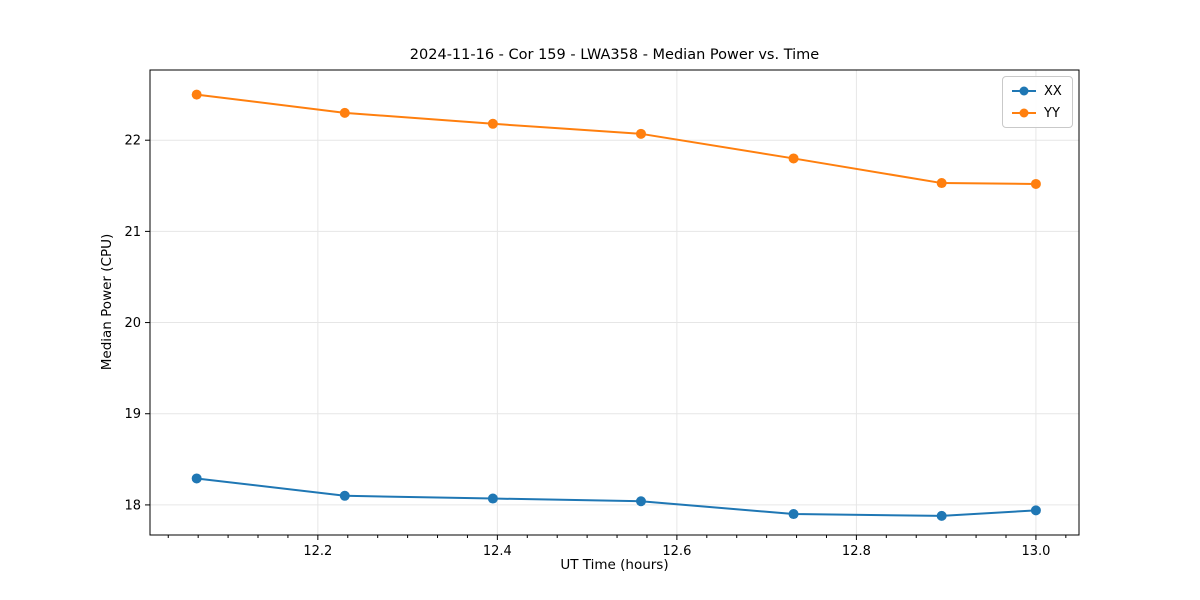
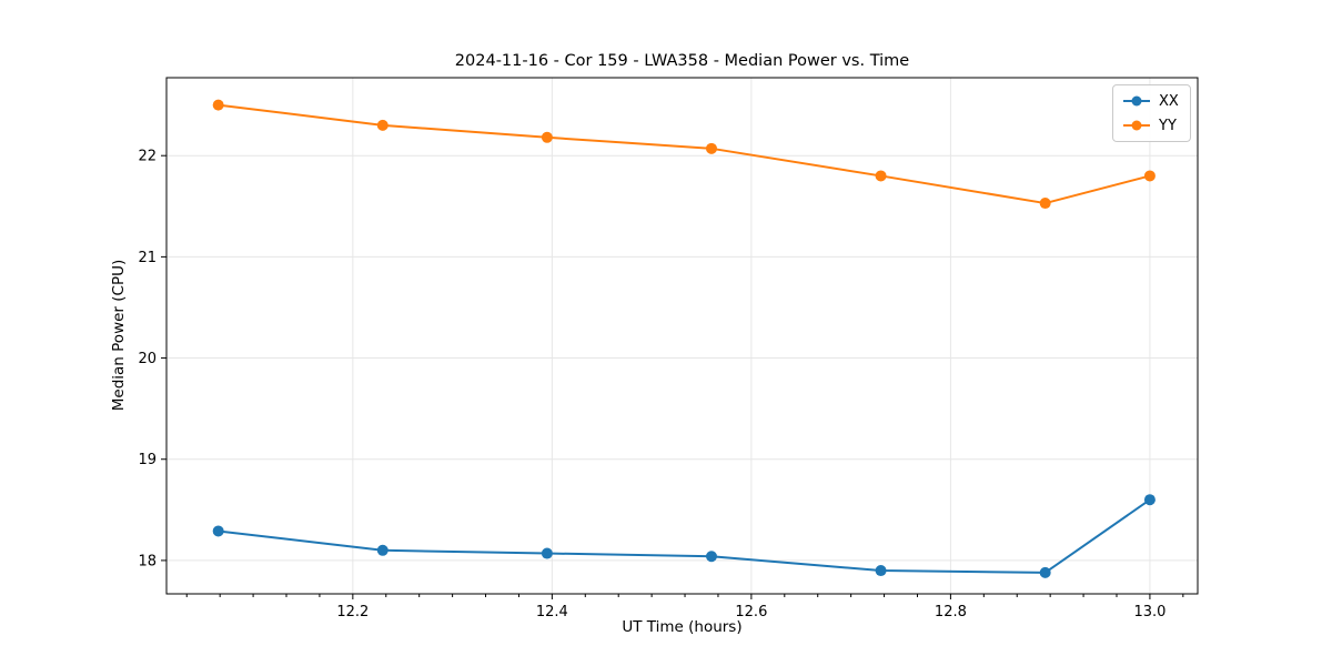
XX/13.0: 17.9 -> 18.6
YY/13.0: 21.5 -> 21.8
